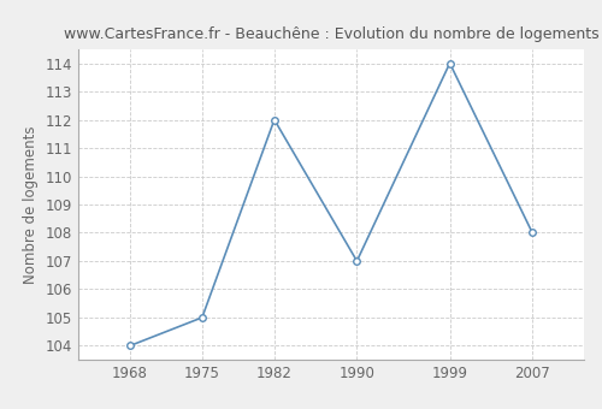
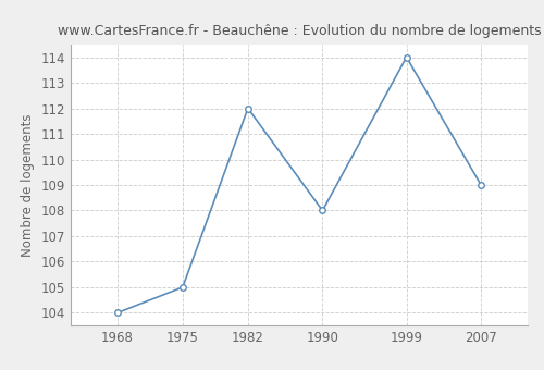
1990: 107 -> 108
2007: 108 -> 109
